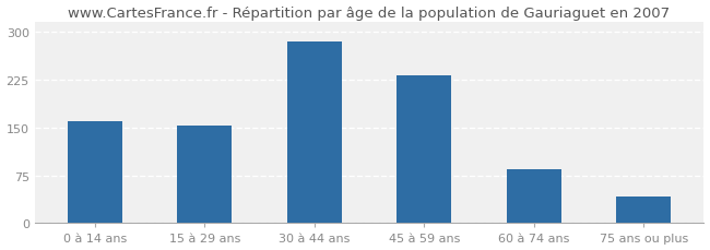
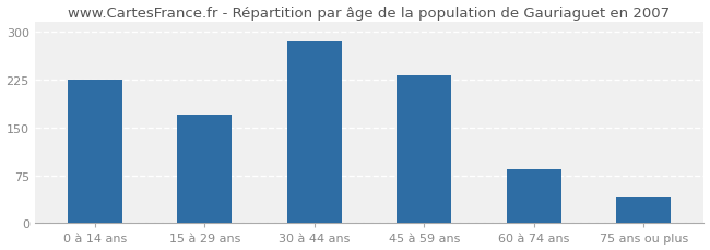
0 à 14 ans: 160 -> 224
15 à 29 ans: 152 -> 170
